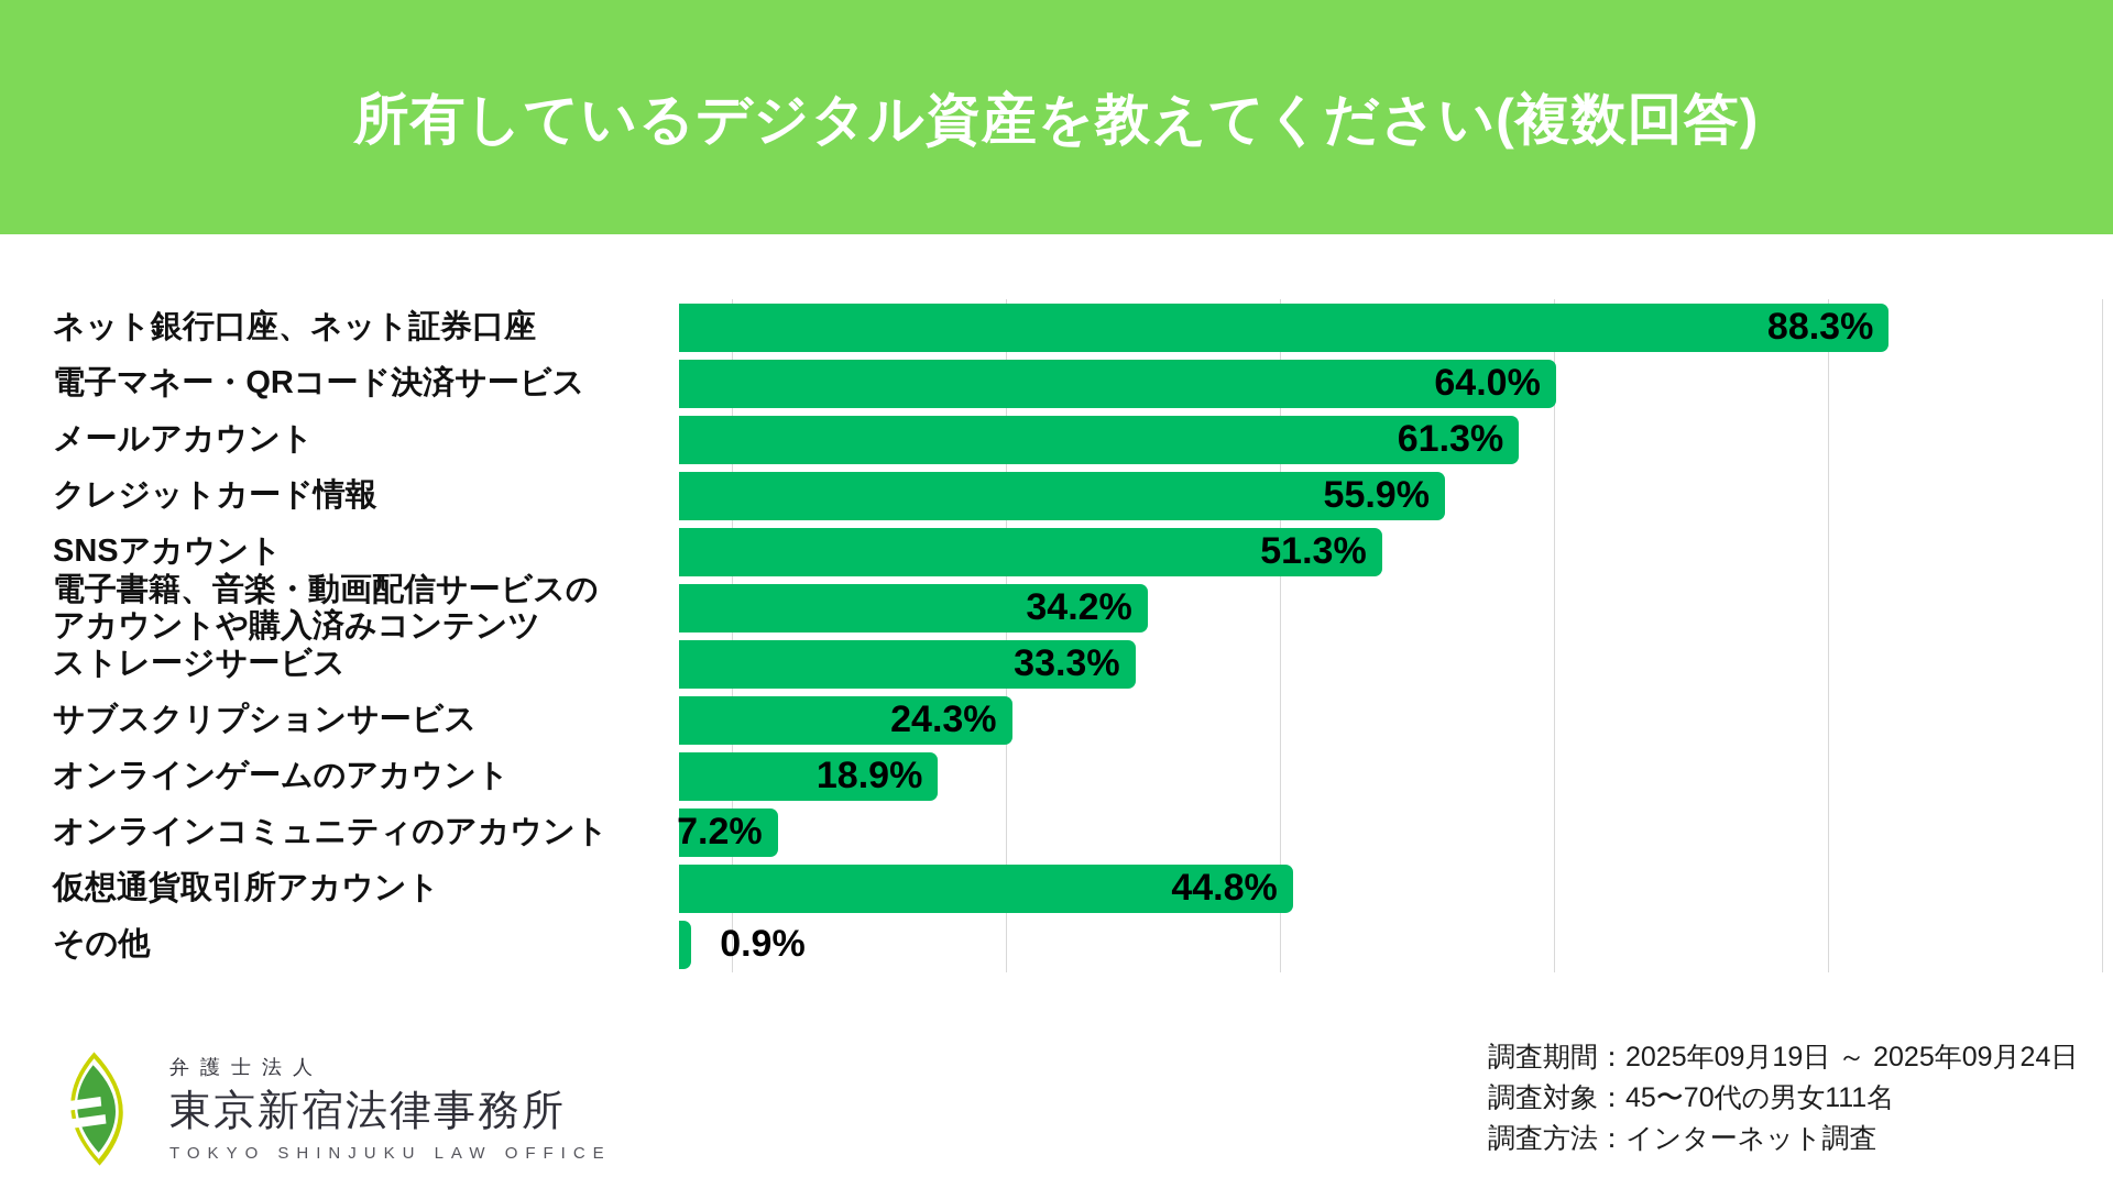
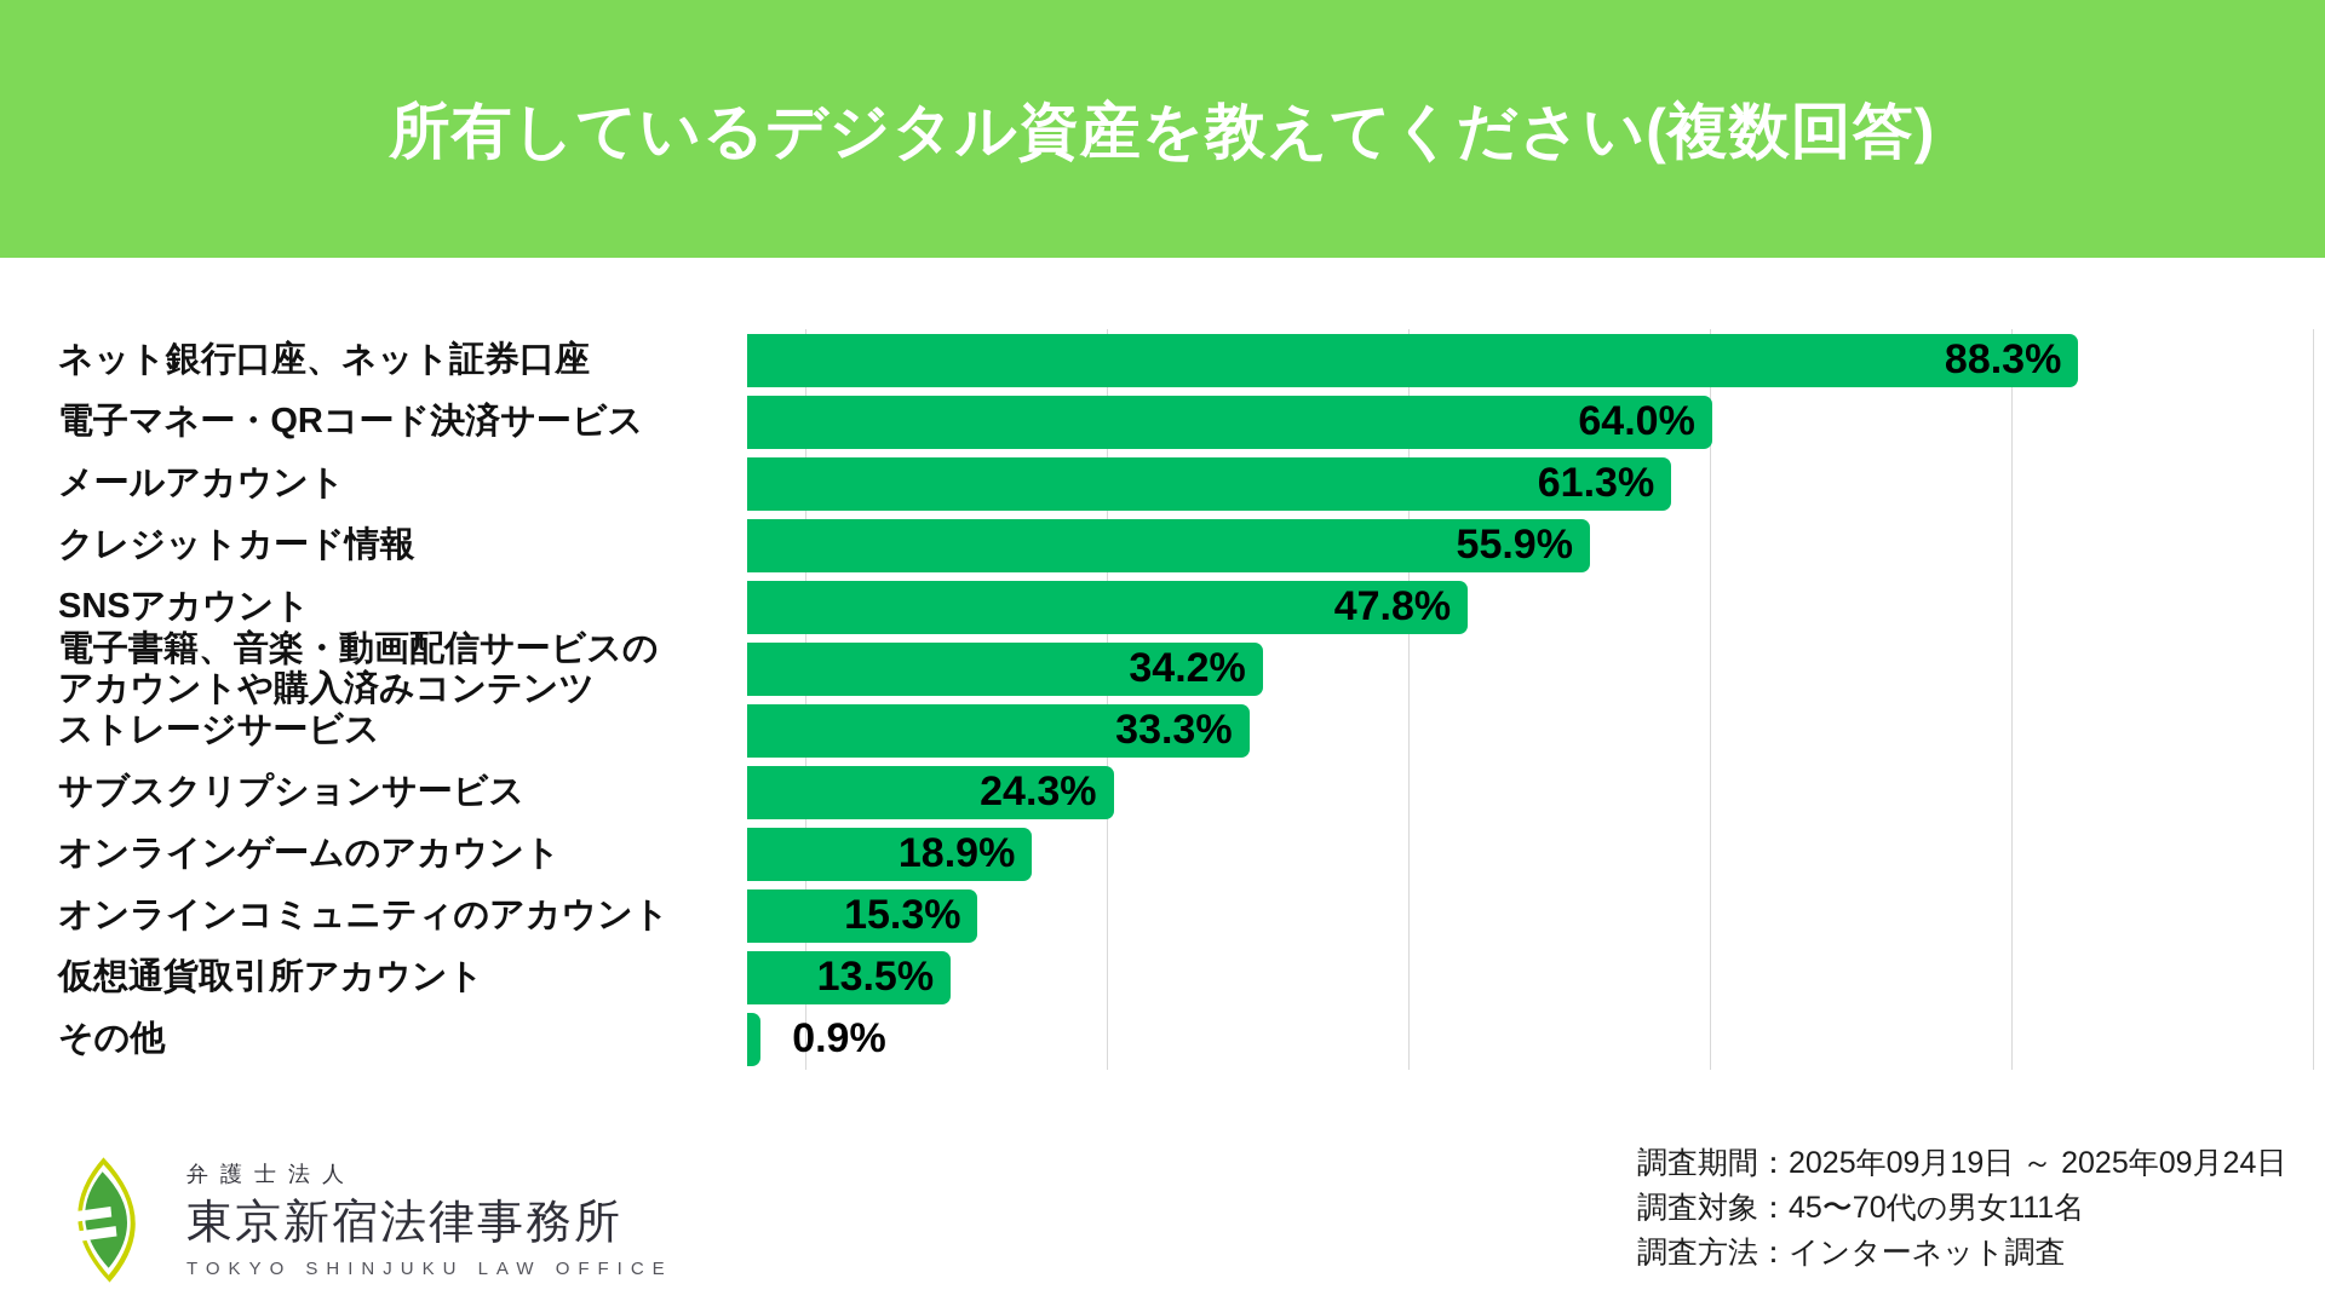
SNSアカウント: 51.3% -> 47.8%
オンラインコミュニティのアカウント: 7.2% -> 15.3%
仮想通貨取引所アカウント: 44.8% -> 13.5%
